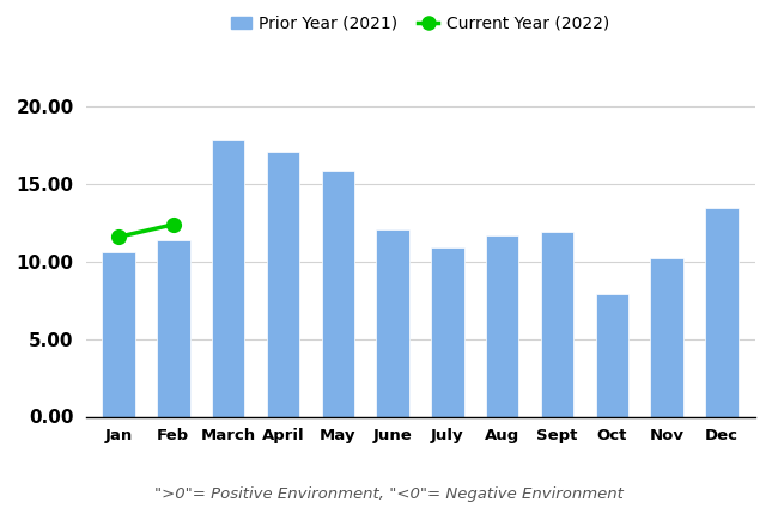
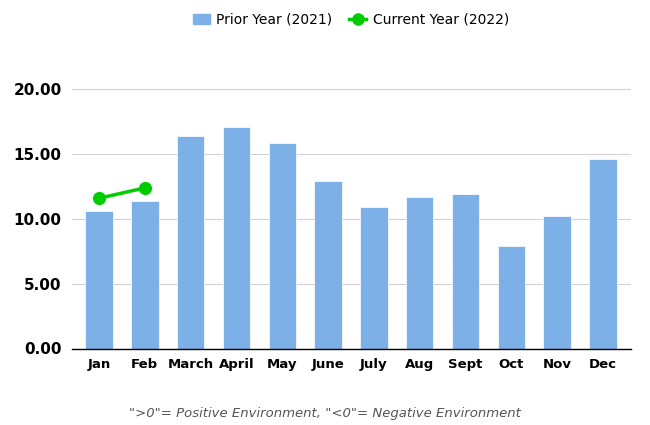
Prior Year (2021)/March: 17.9 -> 16.4
Prior Year (2021)/June: 12.1 -> 12.9
Prior Year (2021)/Dec: 13.5 -> 14.6
